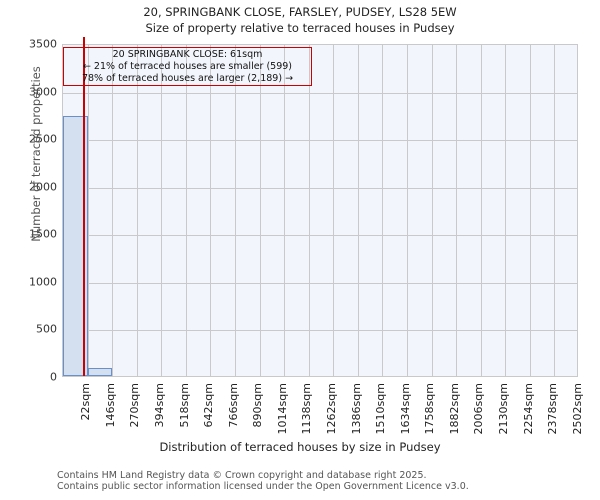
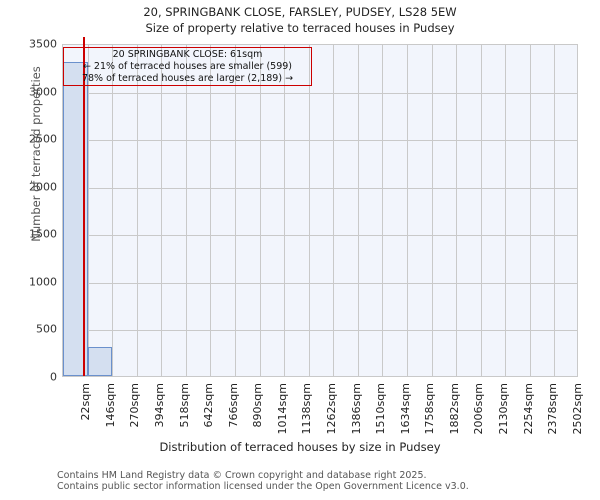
22sqm: 2700 -> 3300
146sqm: 100 -> 300
